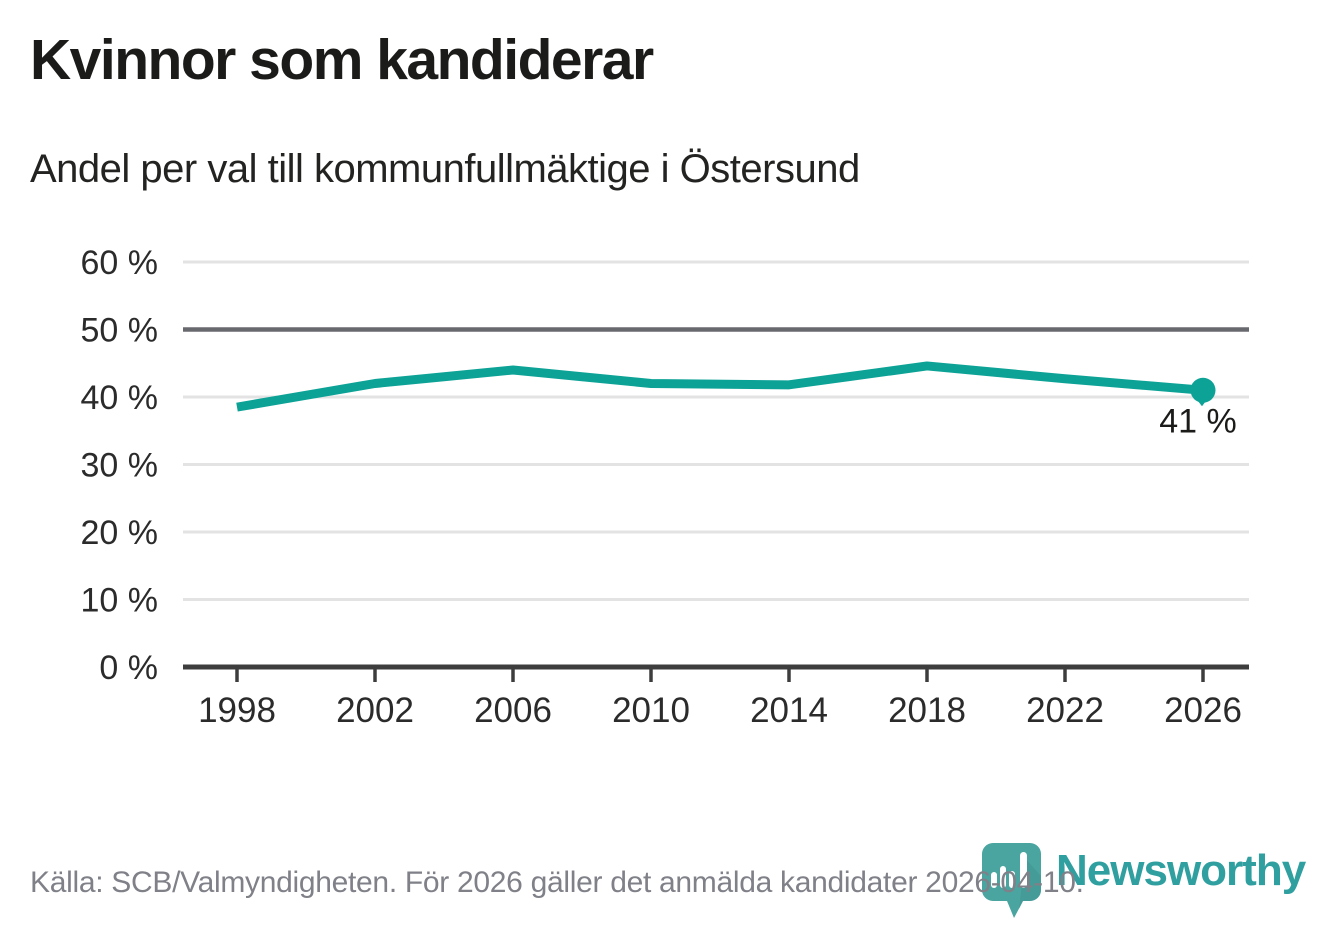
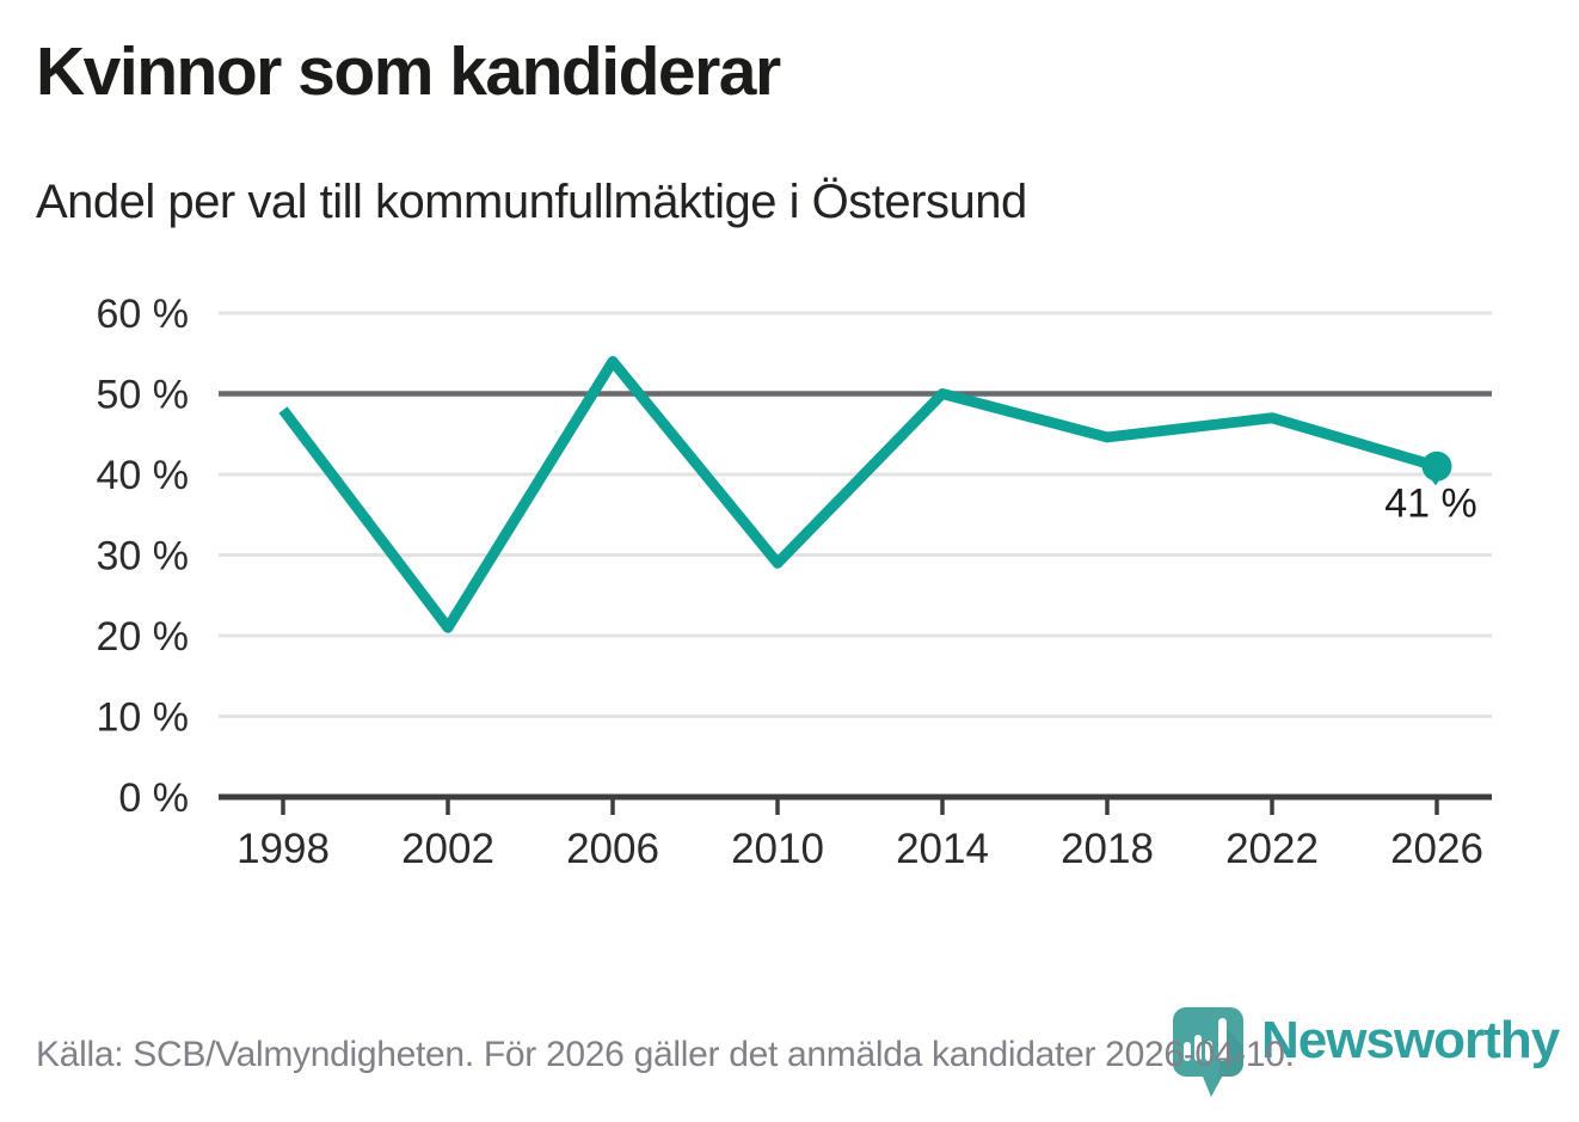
1998: 38% -> 48%
2002: 42% -> 21%
2006: 44% -> 54%
2010: 42% -> 29%
2014: 42% -> 50%
2022: 43% -> 47%
